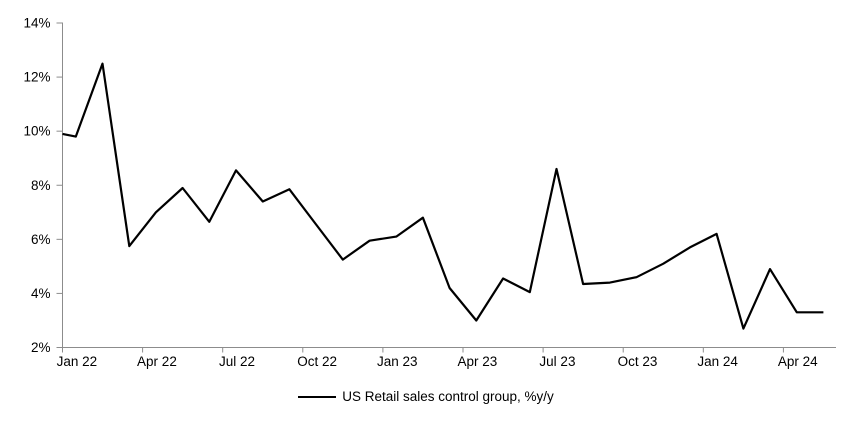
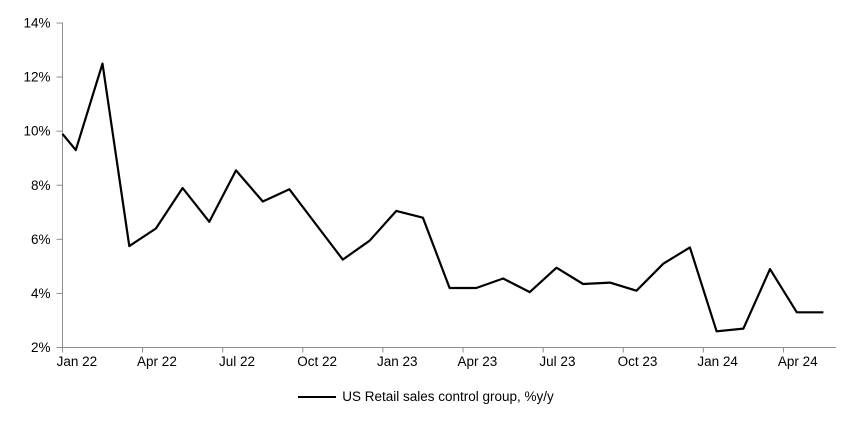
Jan 22: 9.8% -> 9.3%
Apr 22: 7.0% -> 6.4%
Jan 23: 6.1% -> 7.0%
Apr 23: 3.0% -> 4.2%
Jul 23: 8.6% -> 5.0%
Oct 23: 4.6% -> 4.1%
Jan 24: 6.2% -> 2.6%
